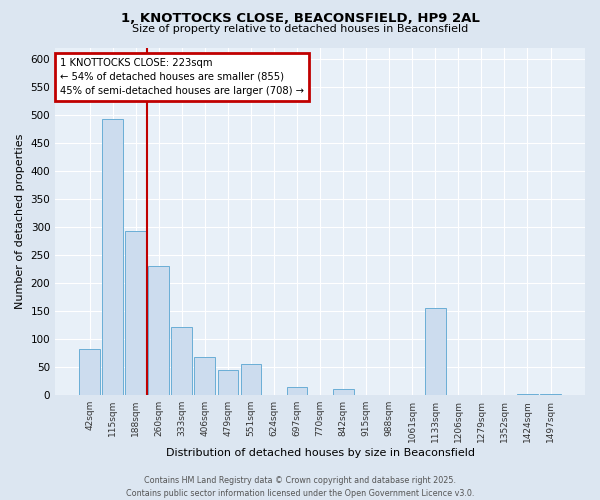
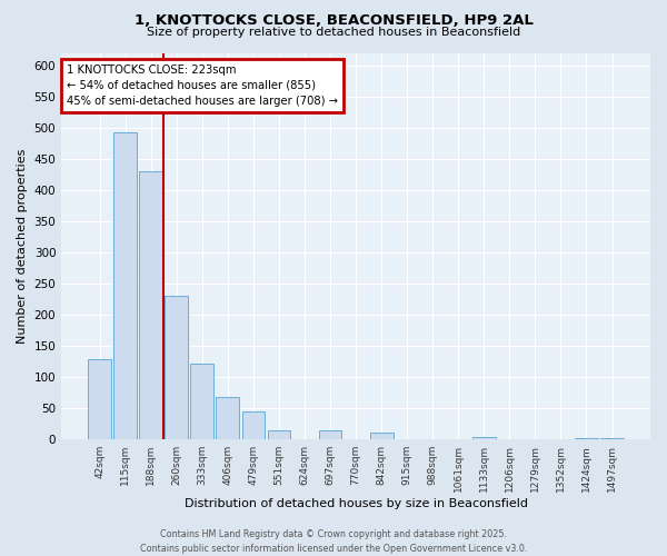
42sqm: 82 -> 128
188sqm: 292 -> 430
551sqm: 56 -> 15
1133sqm: 156 -> 4
